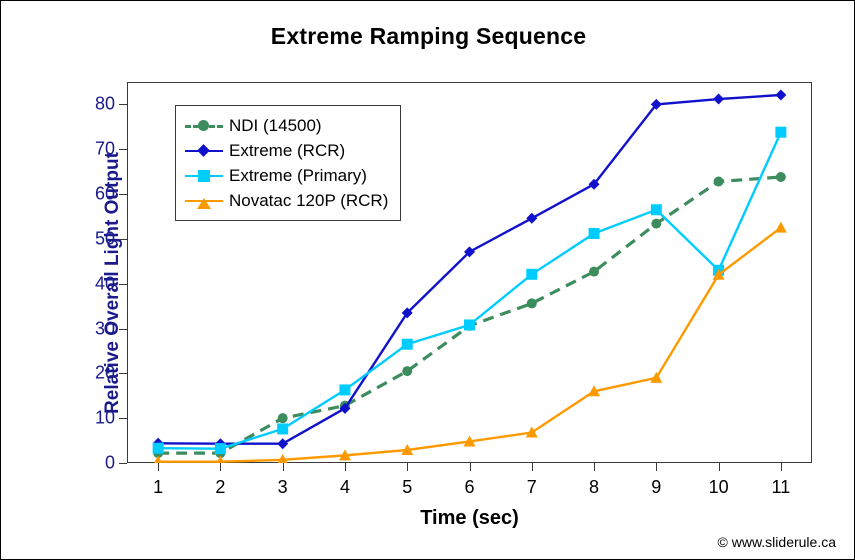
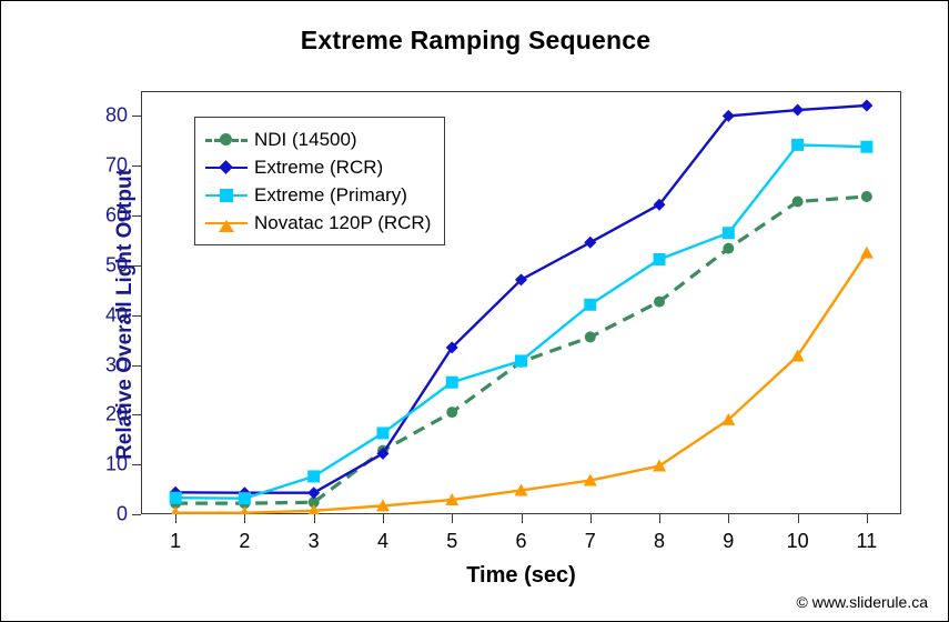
NDI (14500)/3: 10 -> 2
Novatac 120P (RCR)/8: 16 -> 10
Extreme (Primary)/10: 43 -> 74
Novatac 120P (RCR)/10: 42 -> 32
